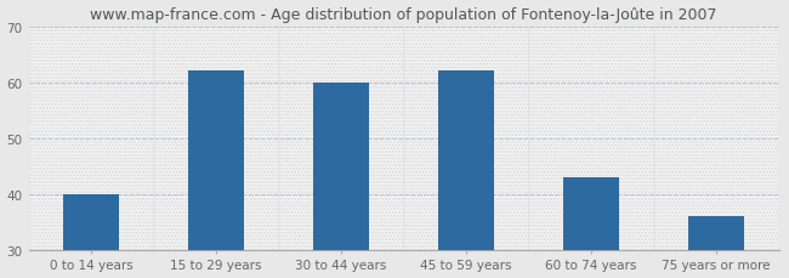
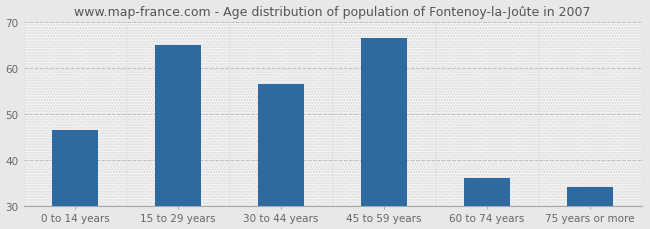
0 to 14 years: 40.0 -> 46.5
15 to 29 years: 62.0 -> 65.0
30 to 44 years: 60.0 -> 56.5
45 to 59 years: 62.0 -> 66.5
60 to 74 years: 43.0 -> 36.0
75 years or more: 36.0 -> 34.0
